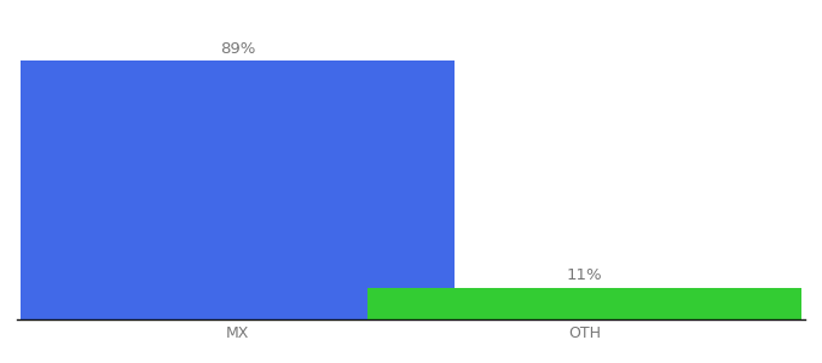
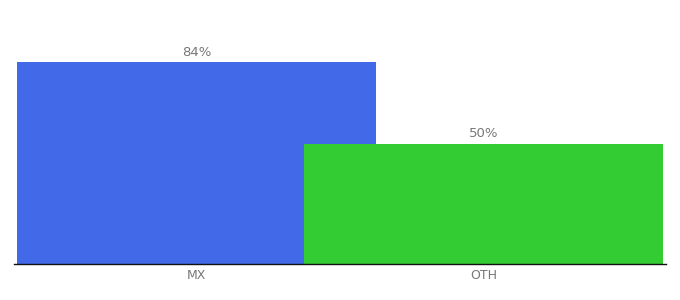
MX: 89% -> 84%
OTH: 11% -> 50%
